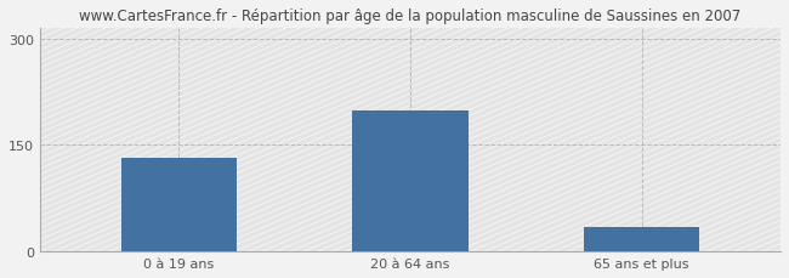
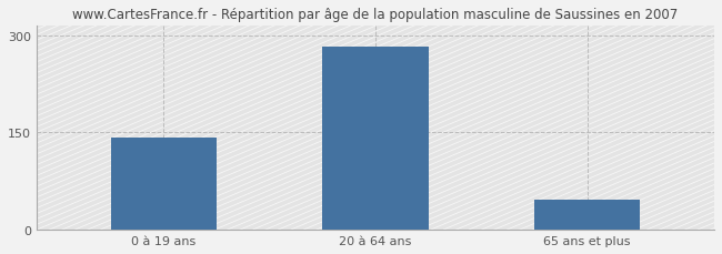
0 à 19 ans: 132 -> 143
20 à 64 ans: 198 -> 283
65 ans et plus: 34 -> 47
